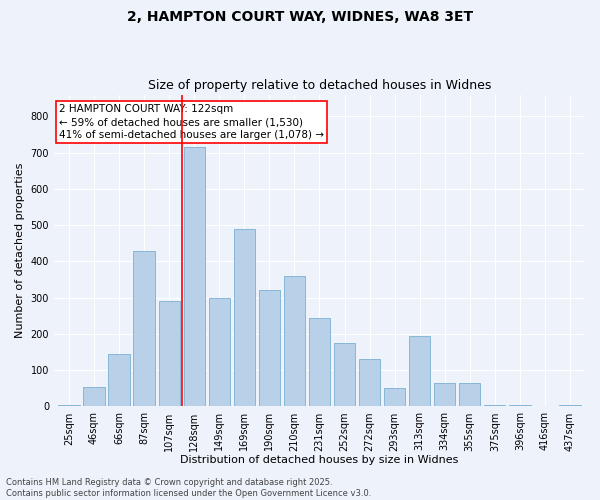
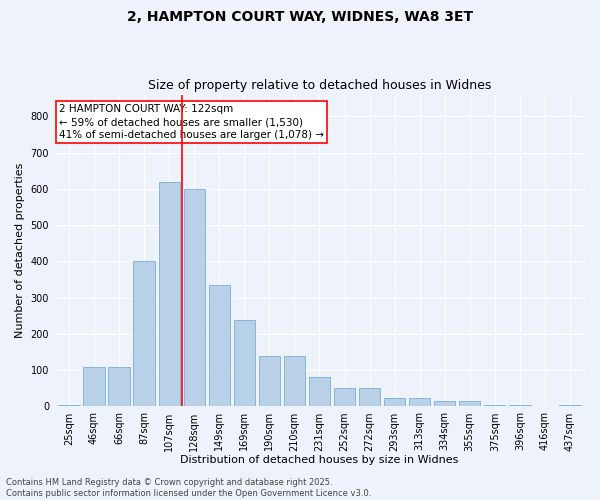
46sqm: 55 -> 110
66sqm: 145 -> 110
87sqm: 430 -> 400
107sqm: 290 -> 620
128sqm: 715 -> 600
149sqm: 300 -> 335
169sqm: 490 -> 238
190sqm: 320 -> 138
210sqm: 360 -> 138
231sqm: 245 -> 80
252sqm: 175 -> 50
272sqm: 130 -> 50
293sqm: 50 -> 22
313sqm: 195 -> 22
334sqm: 65 -> 16
355sqm: 65 -> 16
